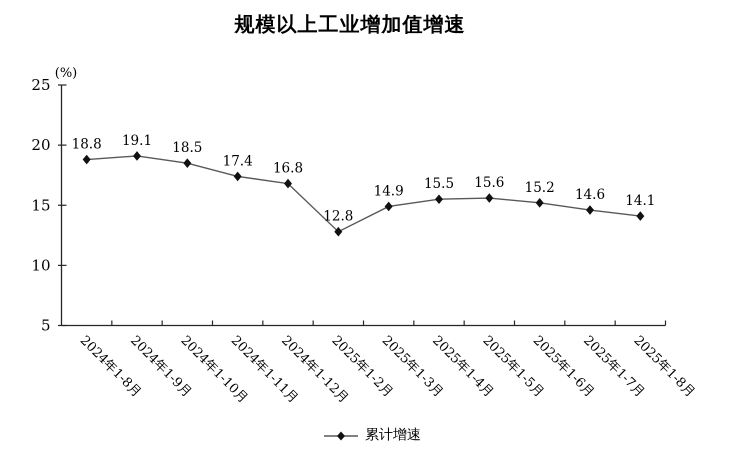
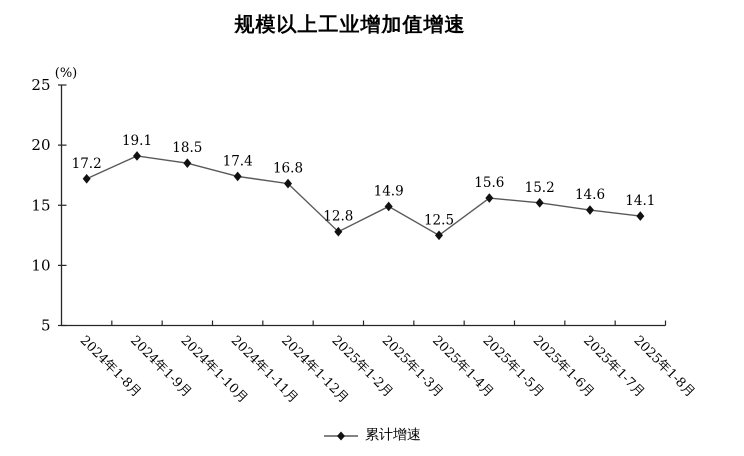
2024年1-8月: 18.8 -> 17.2
2025年1-4月: 15.5 -> 12.5
